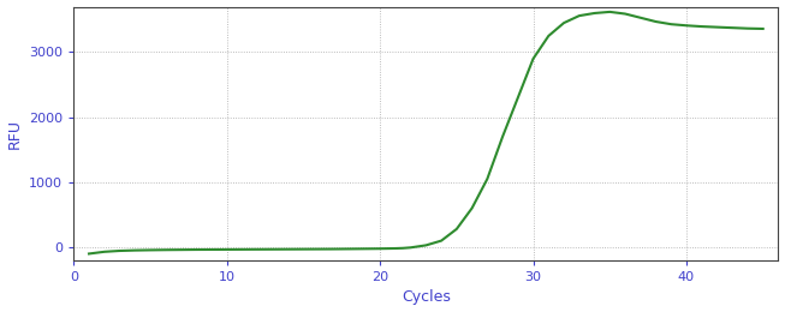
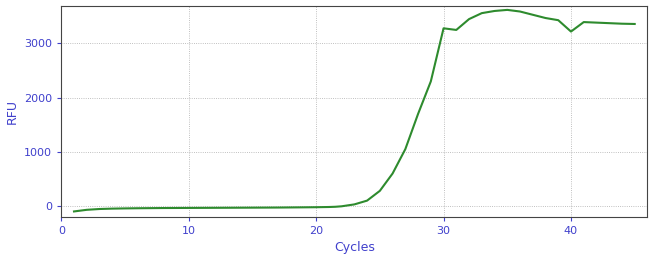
30: 2900 -> 3280
40: 3410 -> 3220
